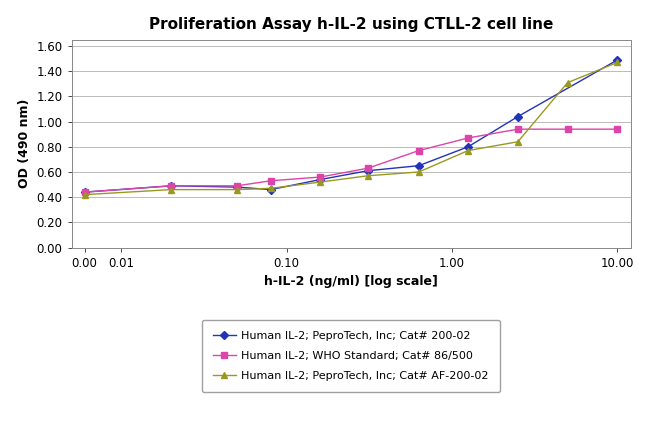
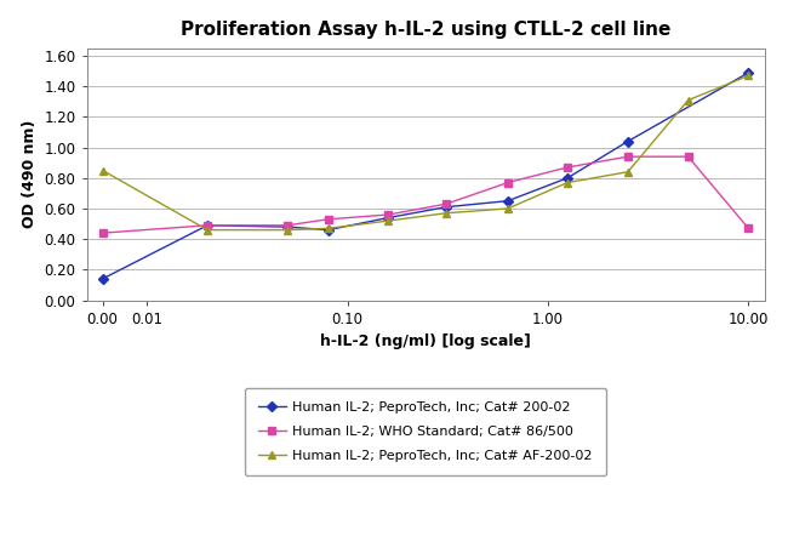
Human IL-2; PeproTech, Inc; Cat# 200-02/0.00: 0.44 -> 0.14
Human IL-2; PeproTech, Inc; Cat# AF-200-02/0.00: 0.42 -> 0.85
Human IL-2; WHO Standard; Cat# 86/500/10.00: 0.94 -> 0.47
